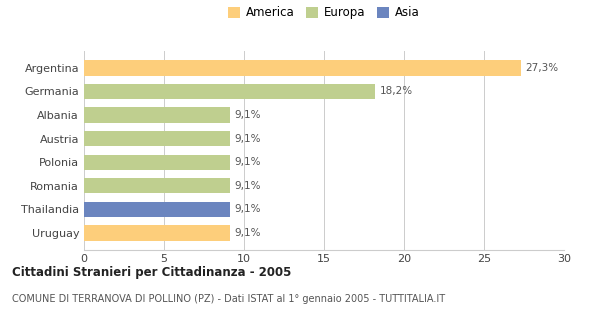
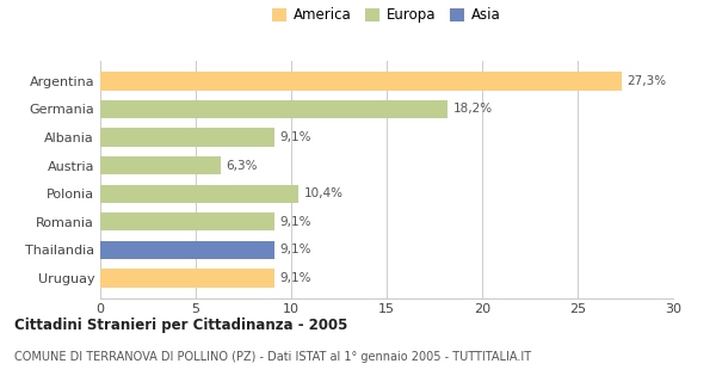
Austria: 9,1% -> 6,3%
Polonia: 9,1% -> 10,4%
